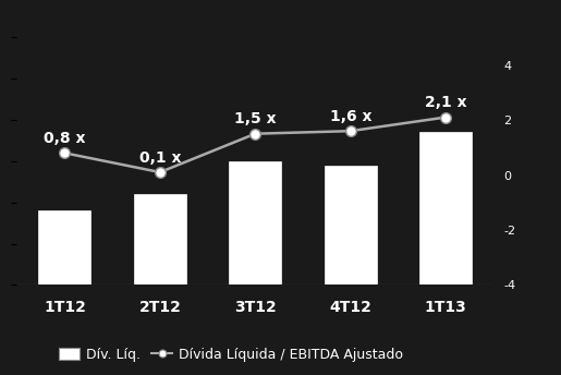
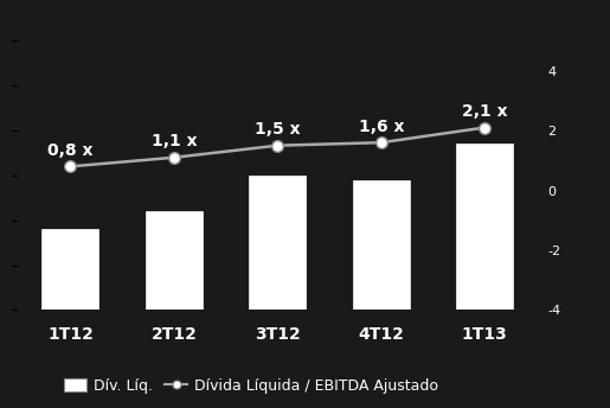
Dívida Líquida / EBITDA Ajustado/2T12: 0,1 -> 1,1
